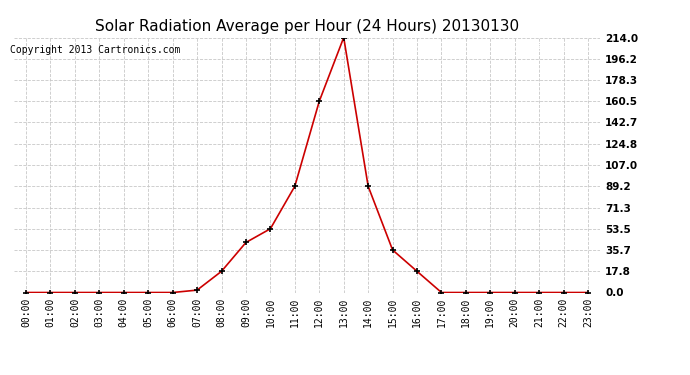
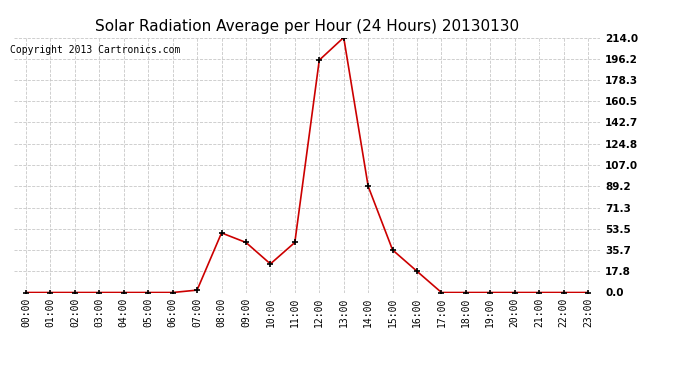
08:00: 18 -> 50
10:00: 54 -> 24
11:00: 89 -> 42
12:00: 160 -> 195
